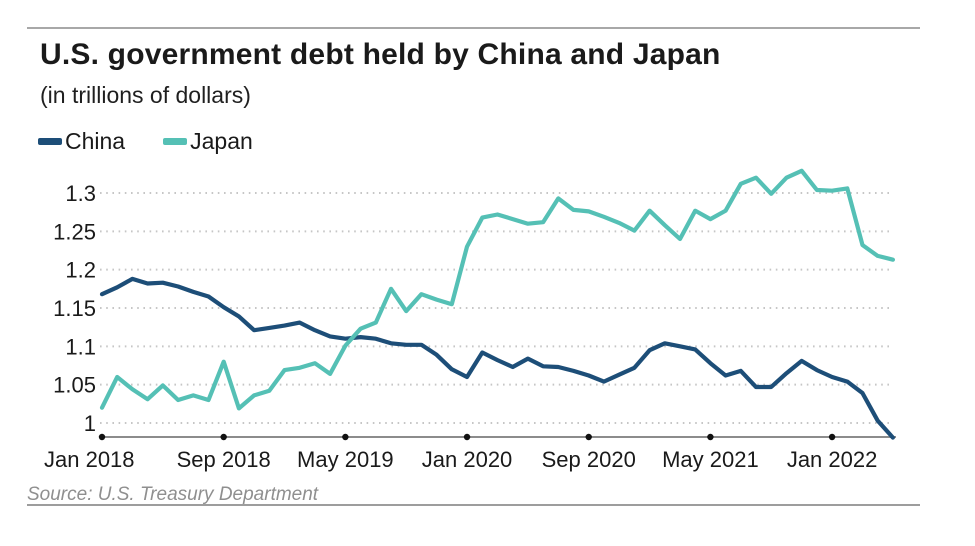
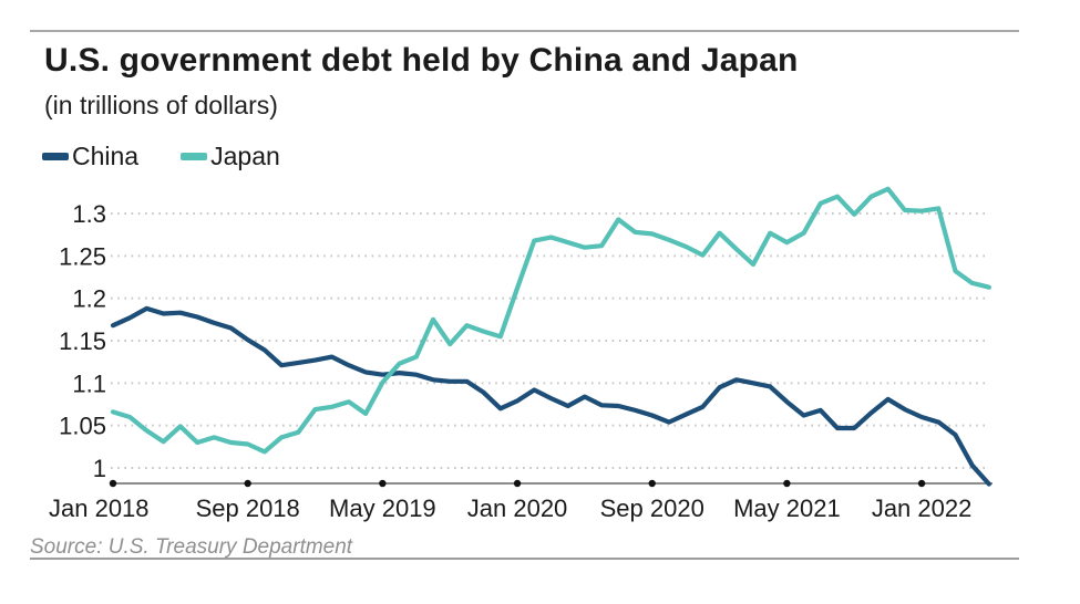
Japan/Jan 2018: 1.02 -> 1.07
Japan/Sep 2018: 1.08 -> 1.03
China/Jan 2020: 1.06 -> 1.08
Japan/Jan 2020: 1.23 -> 1.21
